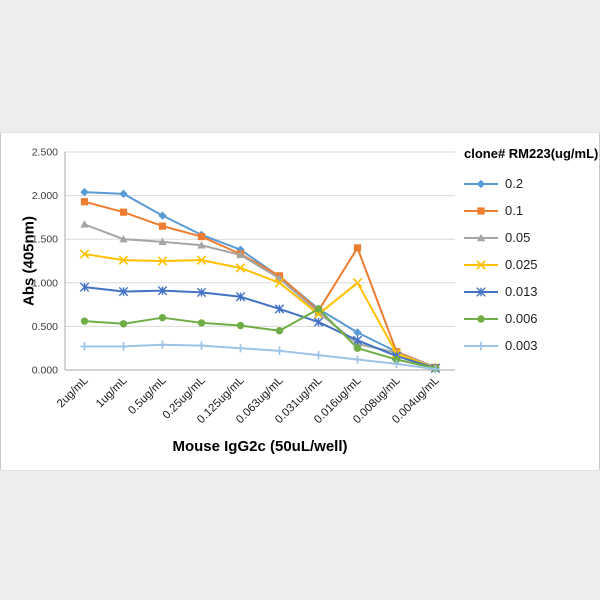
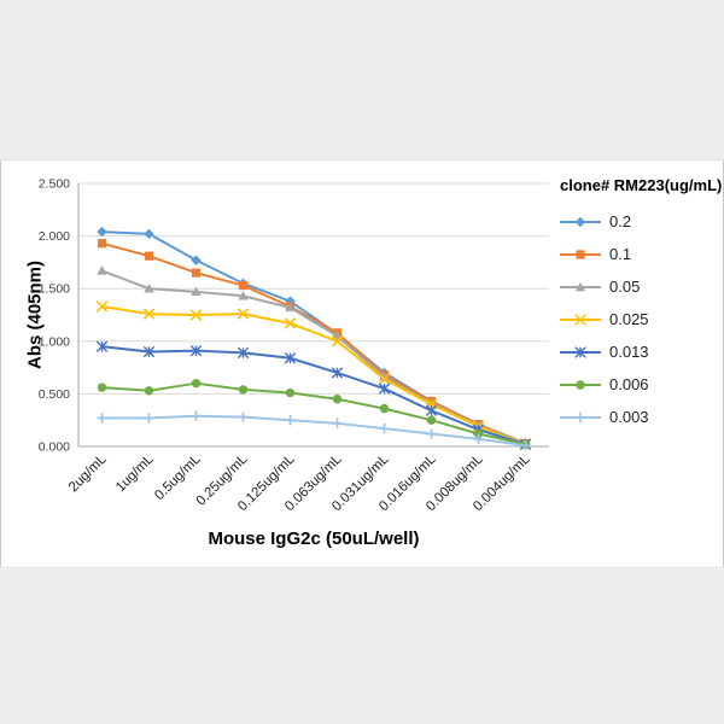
0.006/0.031ug/mL: 0.7 -> 0.4
0.1/0.016ug/mL: 1.4 -> 0.4
0.05/0.016ug/mL: 0.3 -> 0.4
0.025/0.016ug/mL: 1.0 -> 0.4
